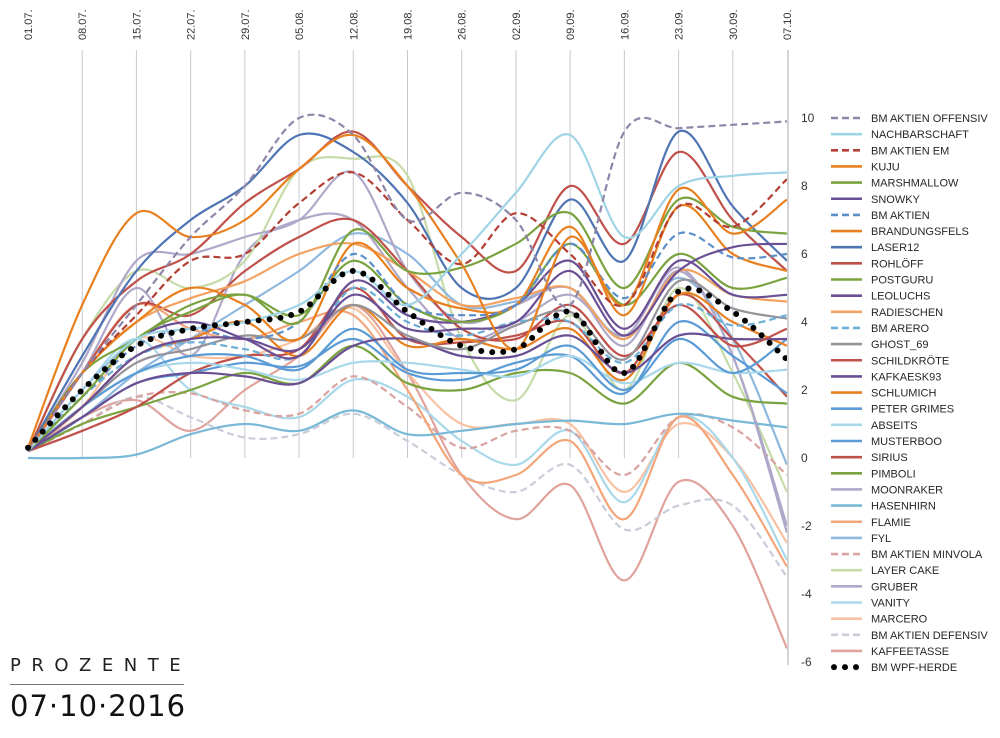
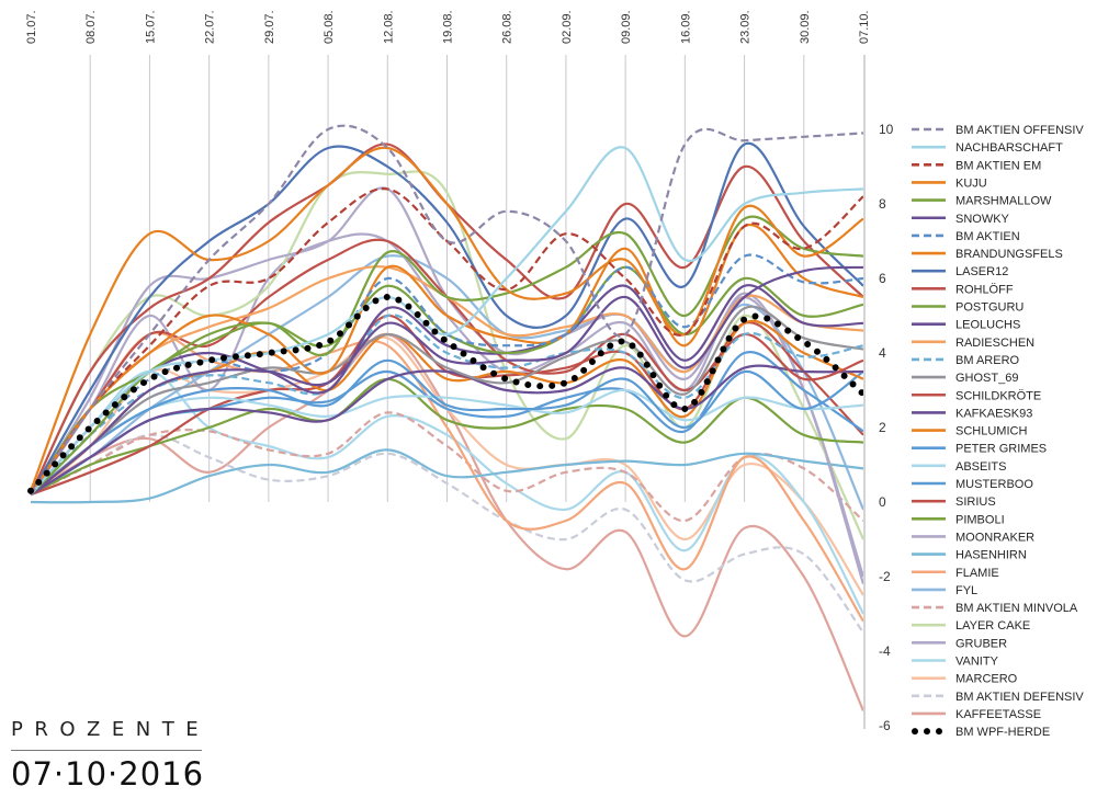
KUJU/02.09.: 3.2 -> 5.6
GRUBER/16.09.: 3.6 -> 3.0
